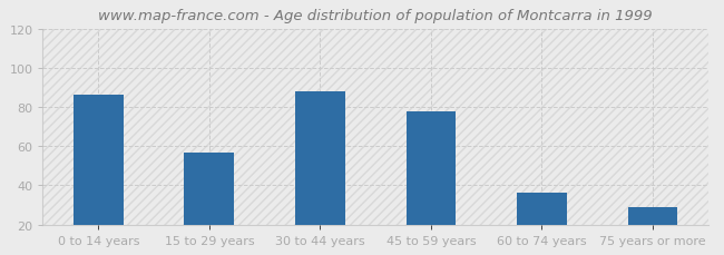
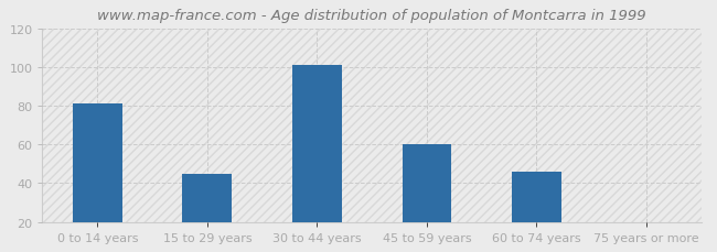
0 to 14 years: 86 -> 81
15 to 29 years: 57 -> 45
30 to 44 years: 88 -> 101
45 to 59 years: 78 -> 60
60 to 74 years: 36 -> 46
75 years or more: 29 -> 20
